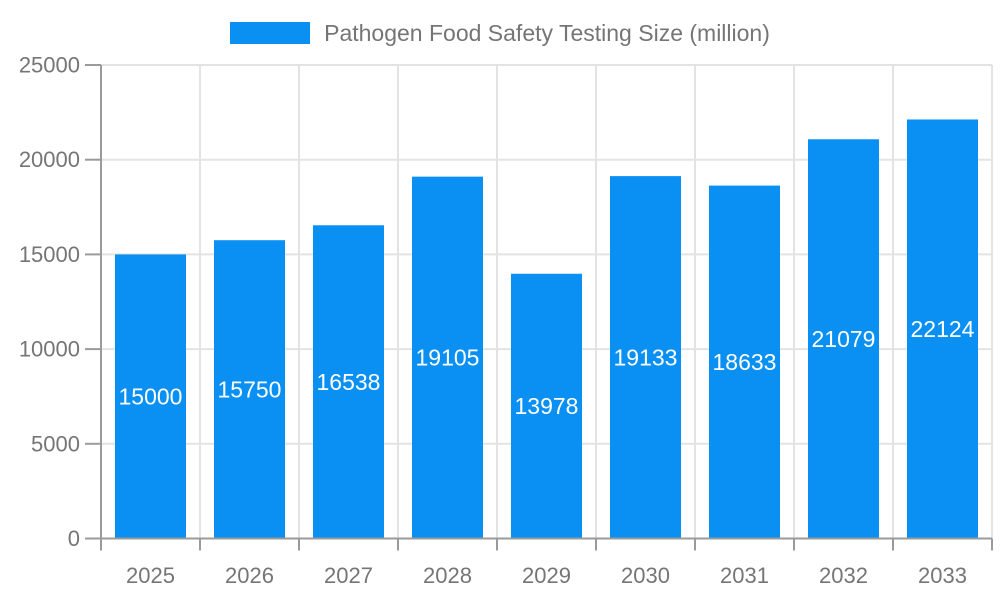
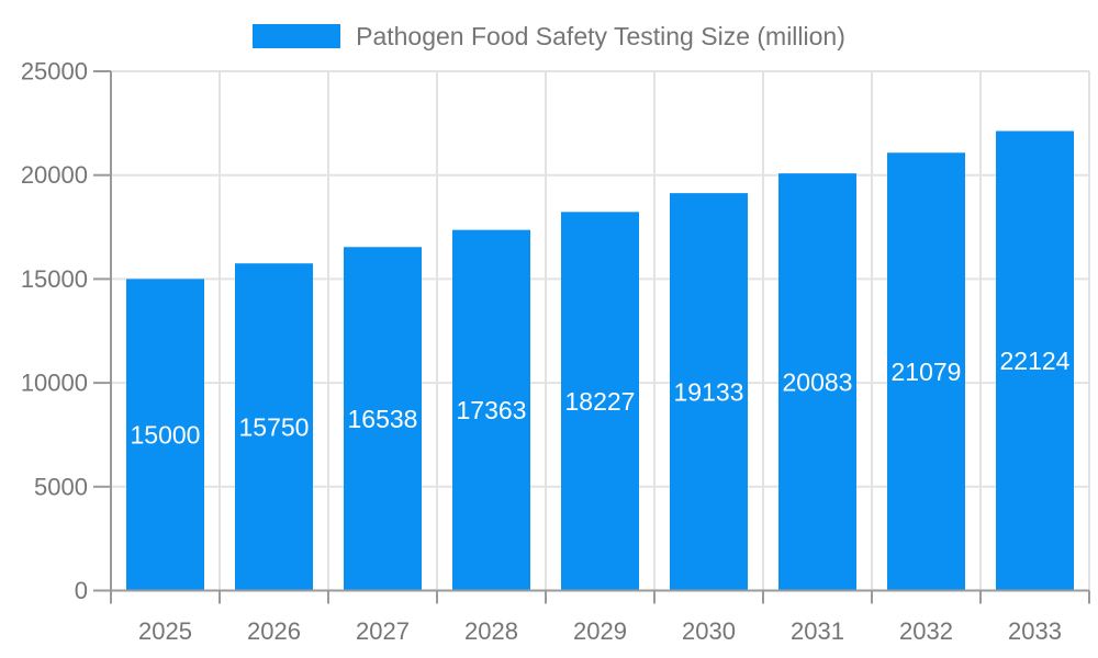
2028: 19105 -> 17363
2029: 13978 -> 18227
2031: 18633 -> 20083
